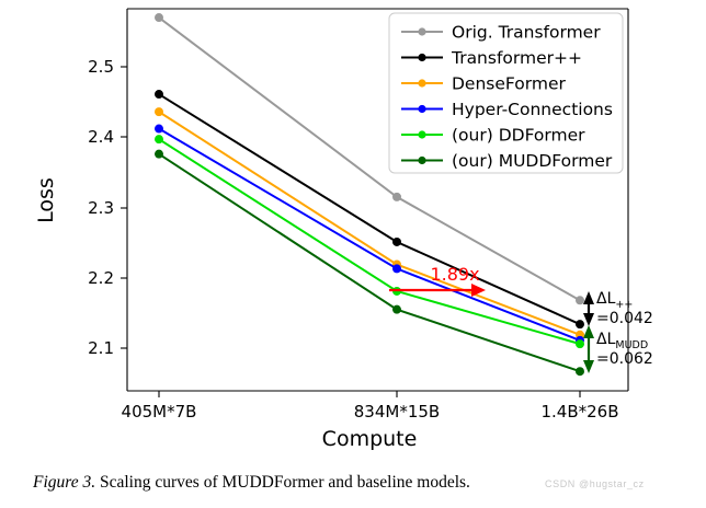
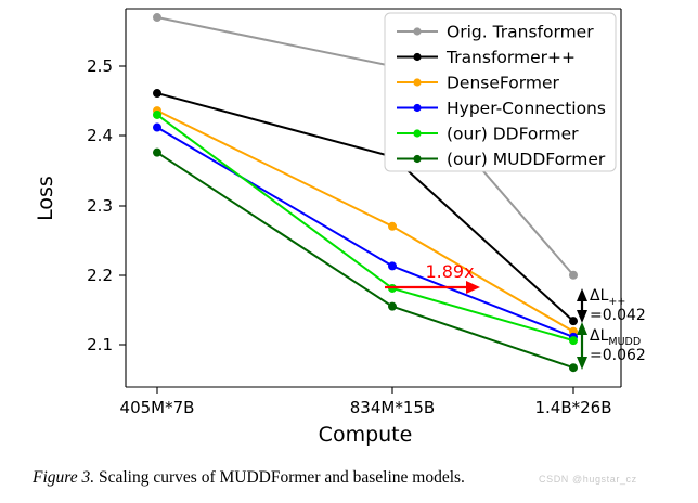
(our) DDFormer/405M*7B: 2.40 -> 2.43
Orig. Transformer/834M*15B: 2.31 -> 2.50
Transformer++/834M*15B: 2.25 -> 2.37
DenseFormer/834M*15B: 2.22 -> 2.27
Orig. Transformer/1.4B*26B: 2.17 -> 2.20
